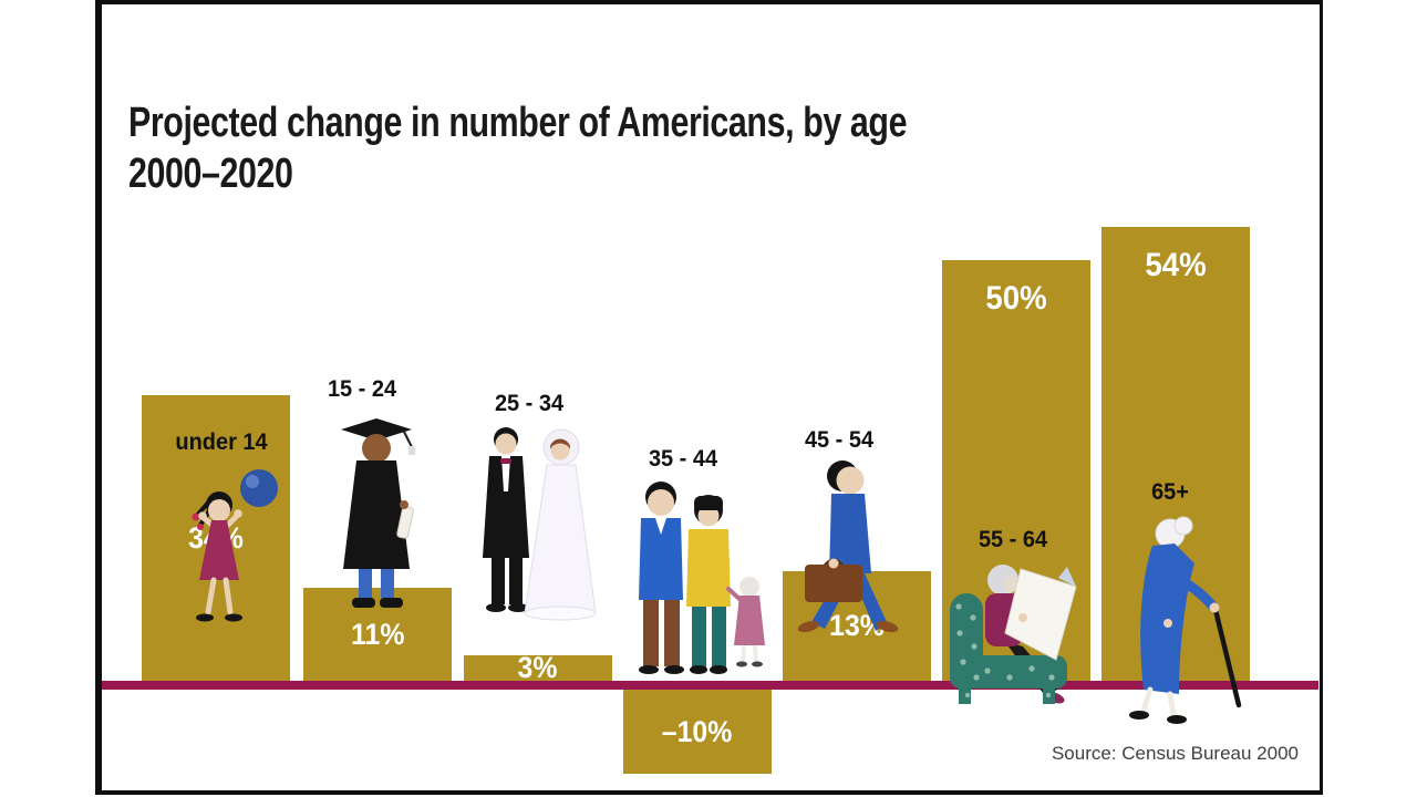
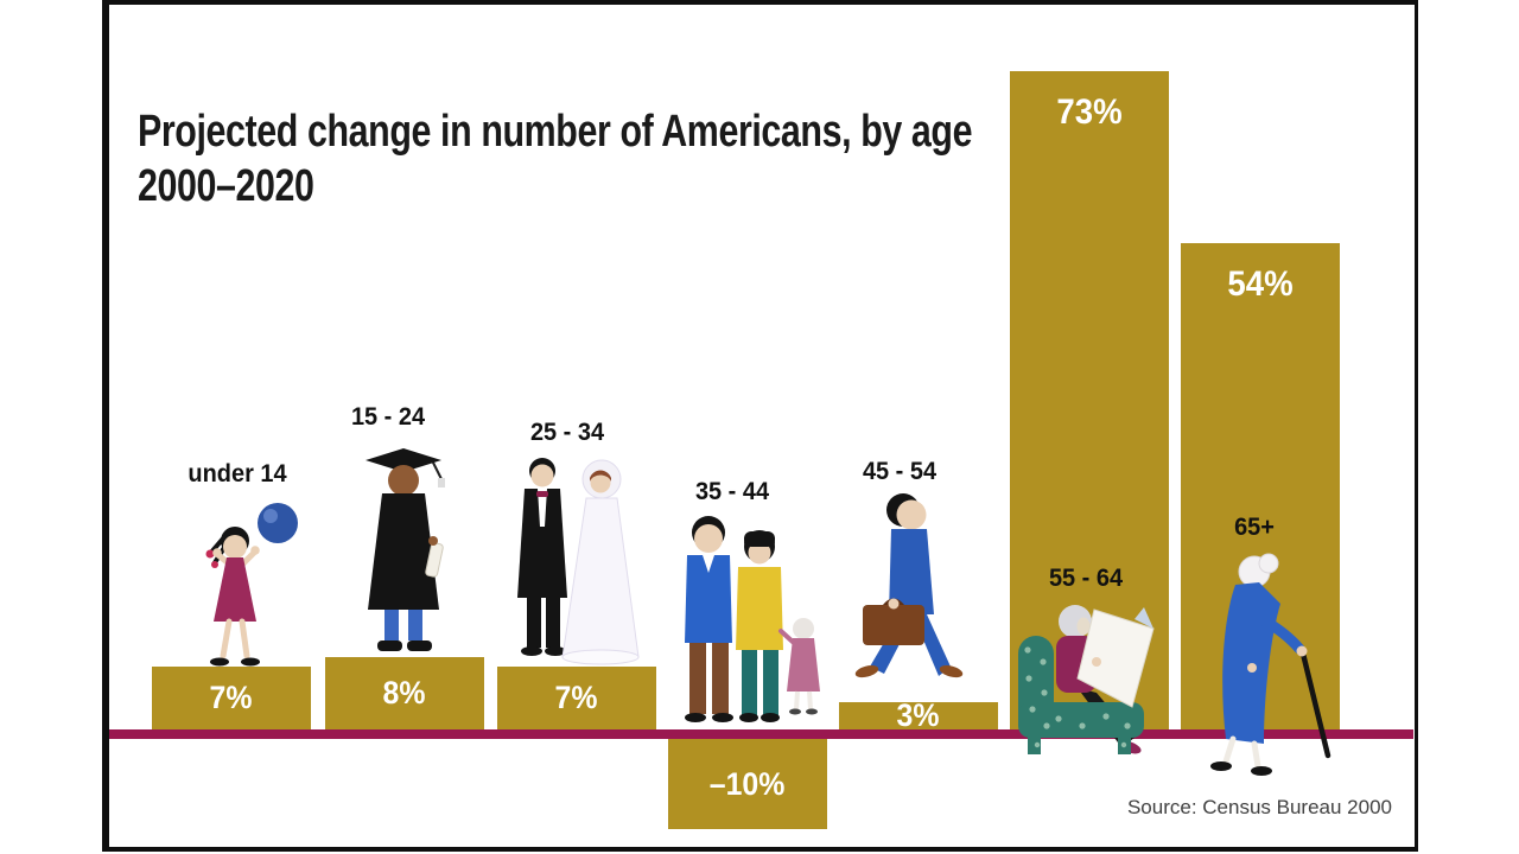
under 14: 34% -> 7%
15 - 24: 11% -> 8%
25 - 34: 3% -> 7%
45 - 54: 13% -> 3%
55 - 64: 50% -> 73%
